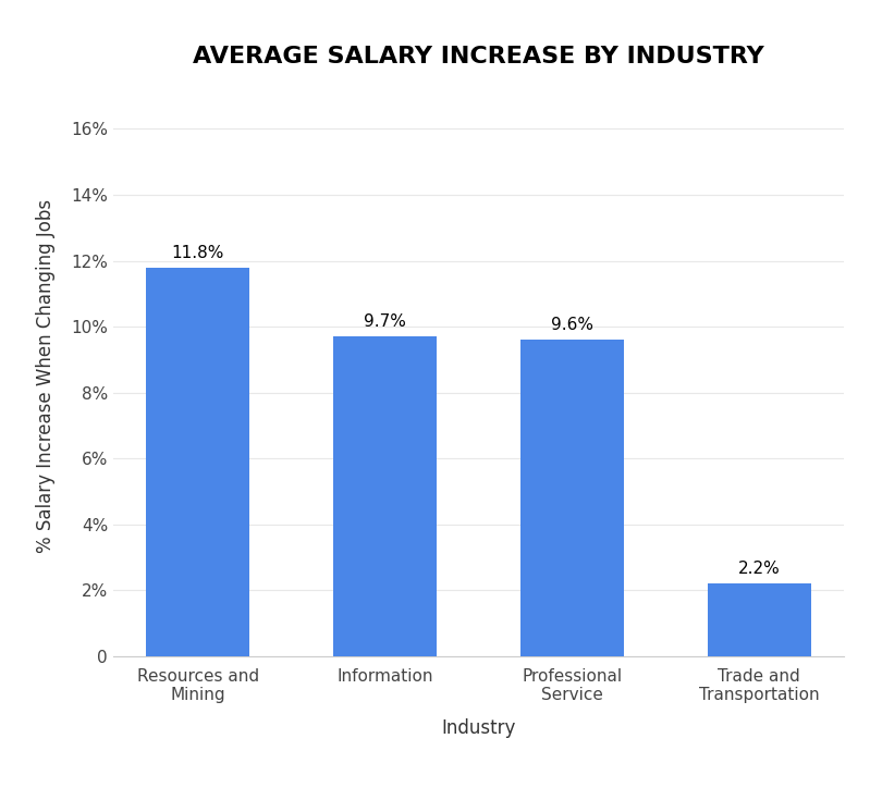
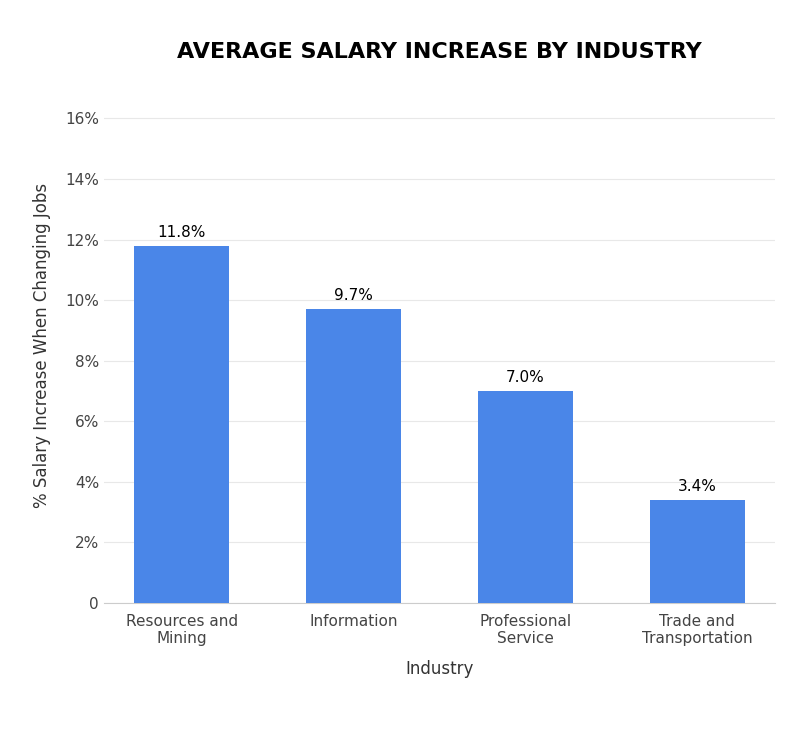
Professional Service: 9.6% -> 7.0%
Trade and Transportation: 2.2% -> 3.4%
